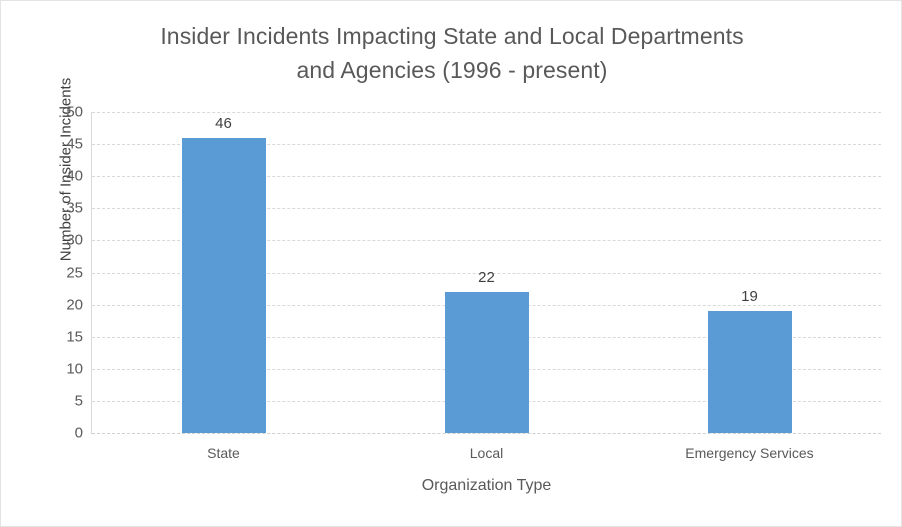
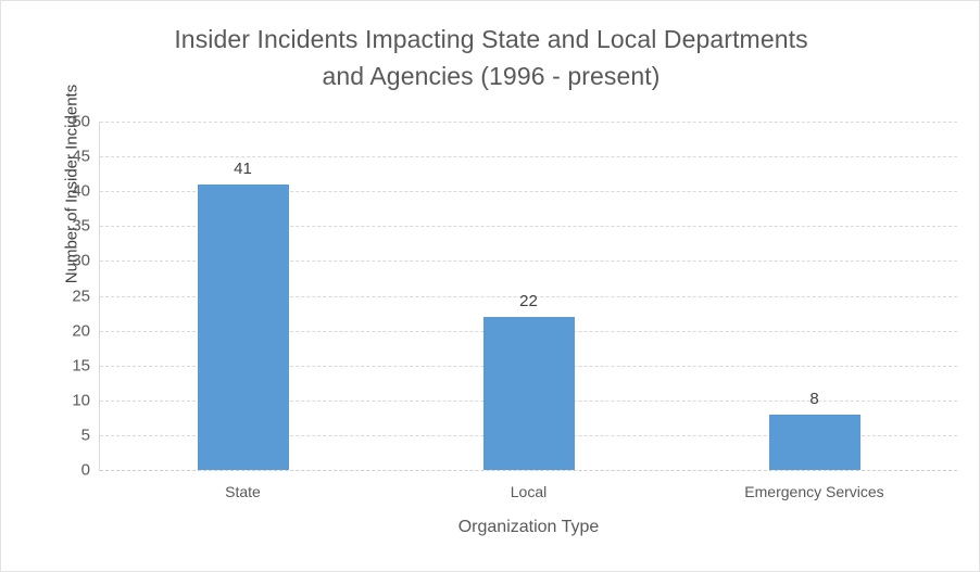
State: 46 -> 41
Emergency Services: 19 -> 8
